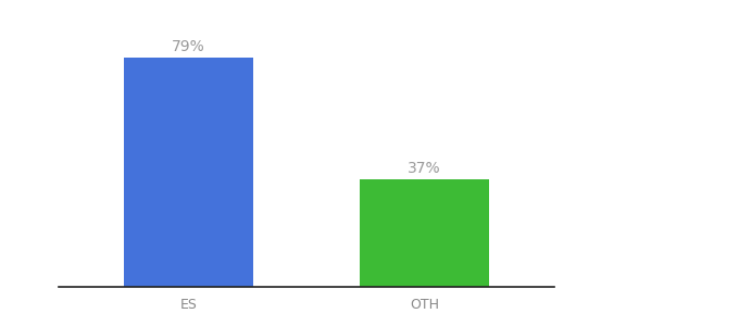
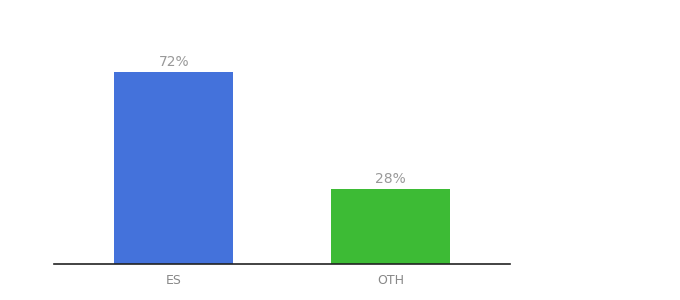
ES: 79% -> 72%
OTH: 37% -> 28%
